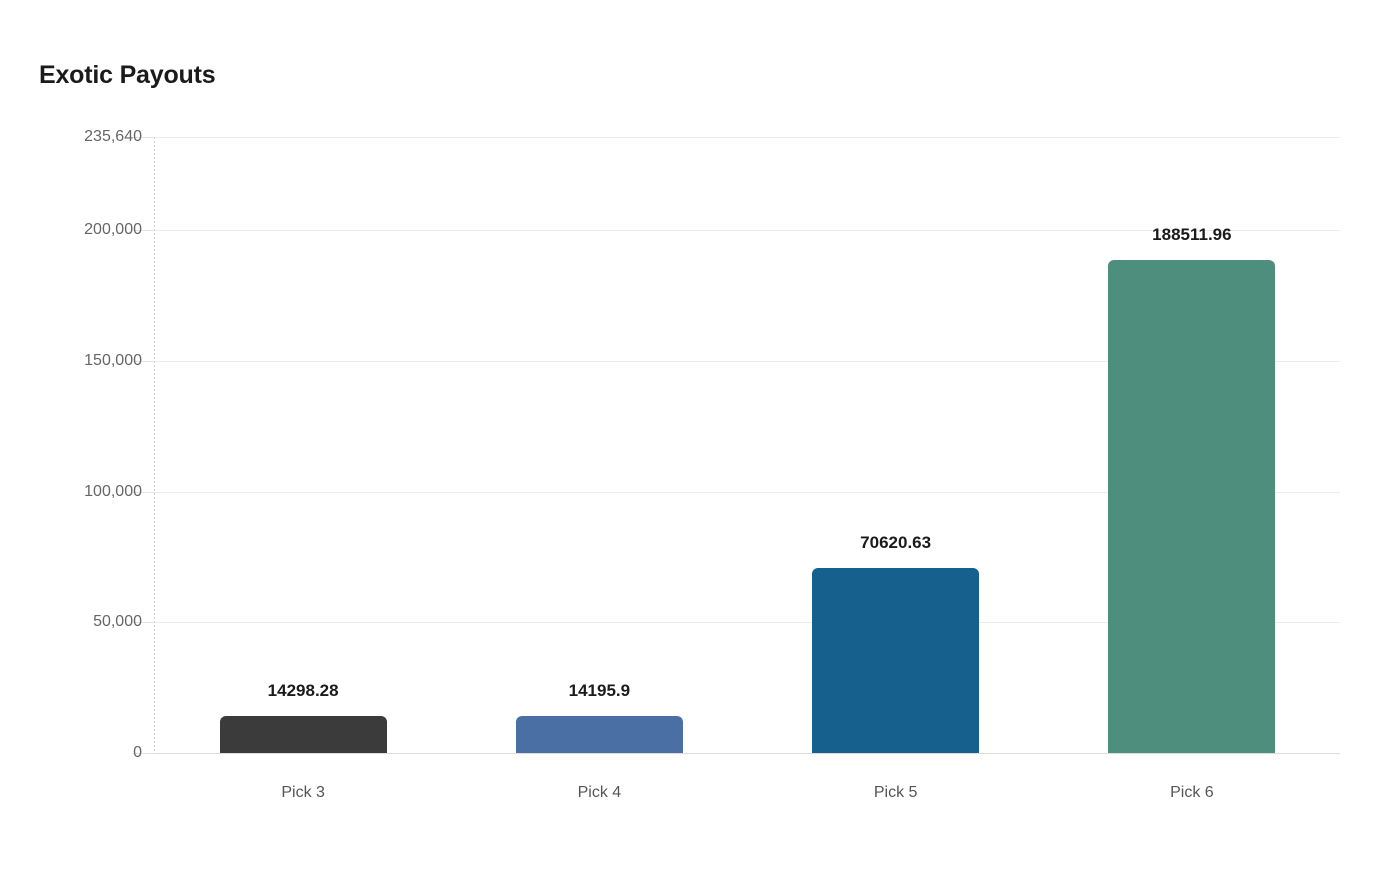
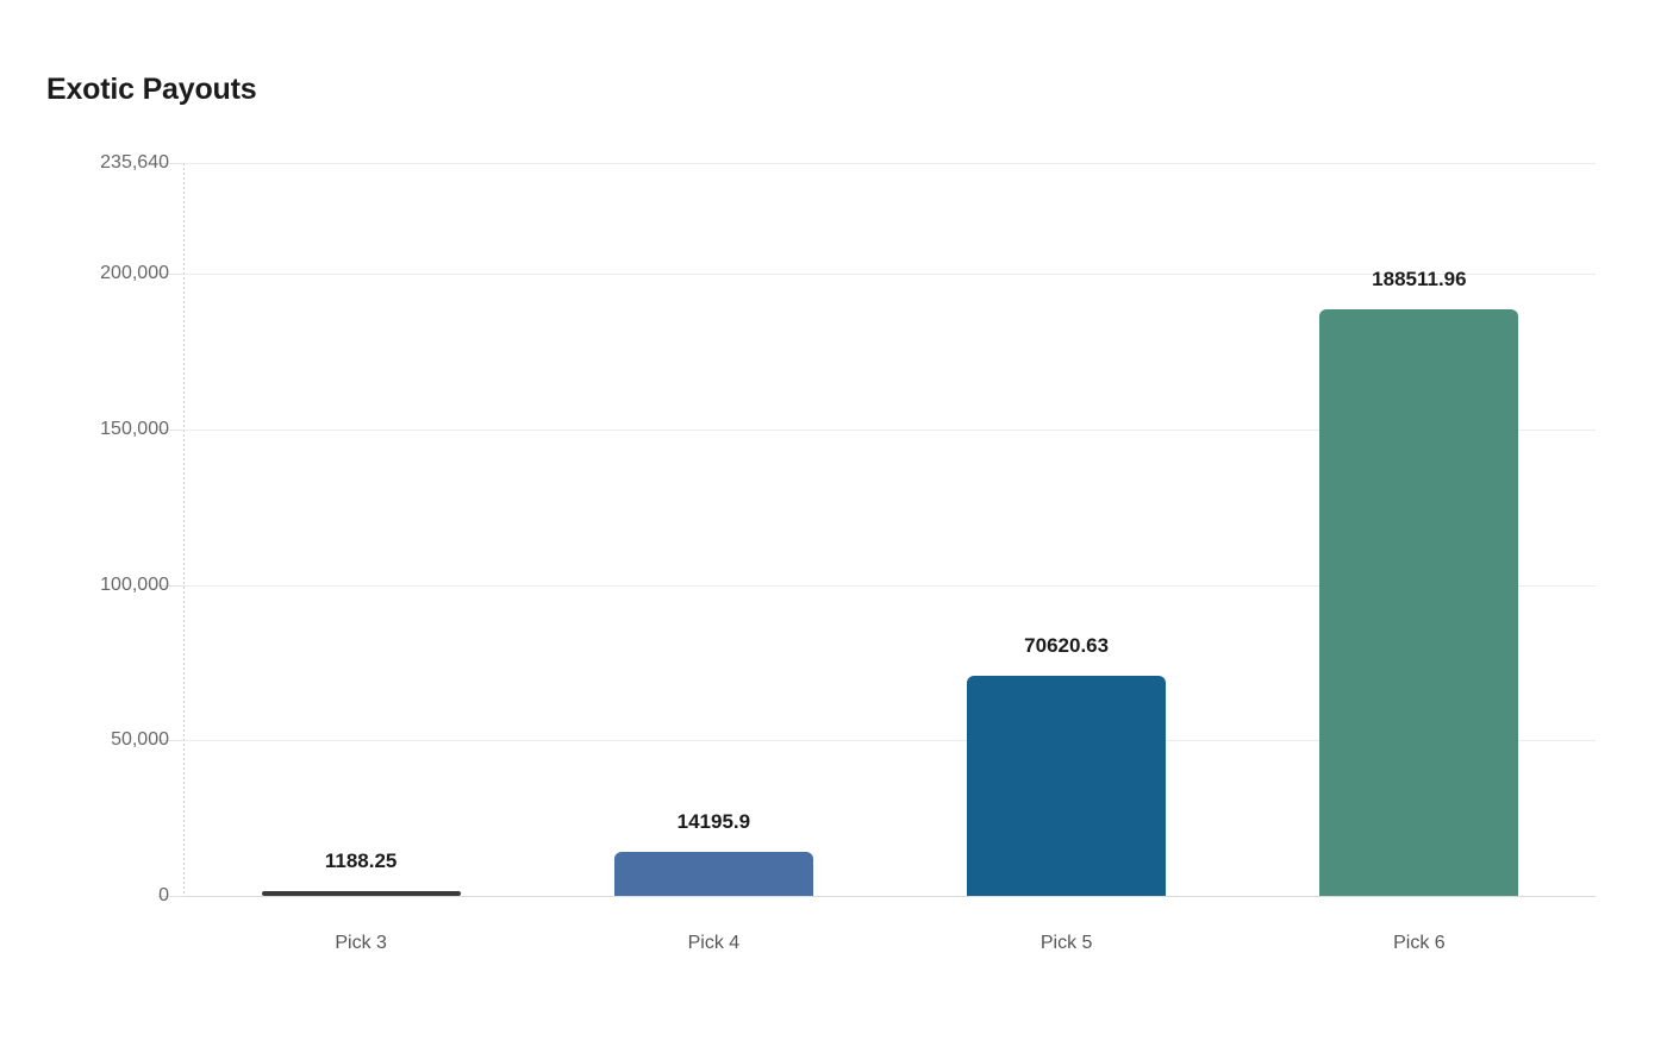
Pick 3: 14298.28 -> 1188.25
